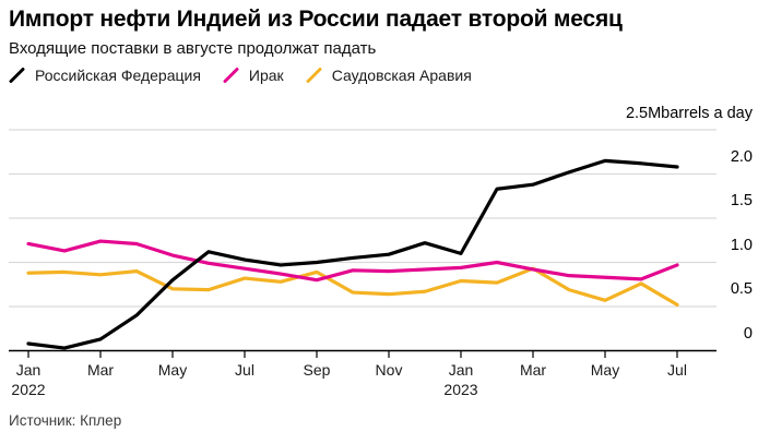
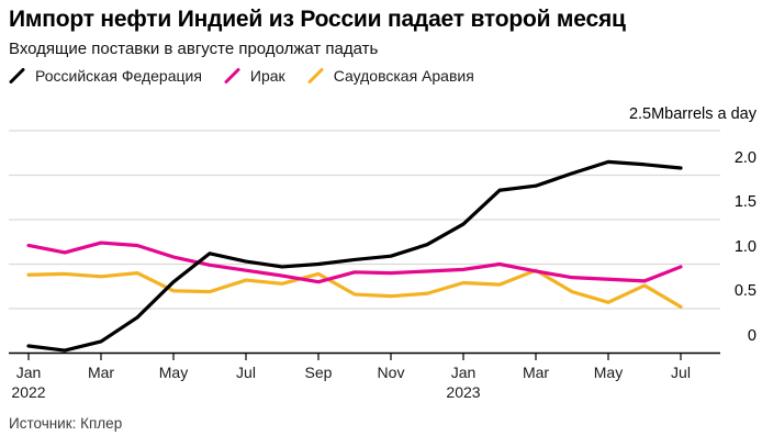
Российская Федерация/Jan 2023: 1.1 -> 1.4
